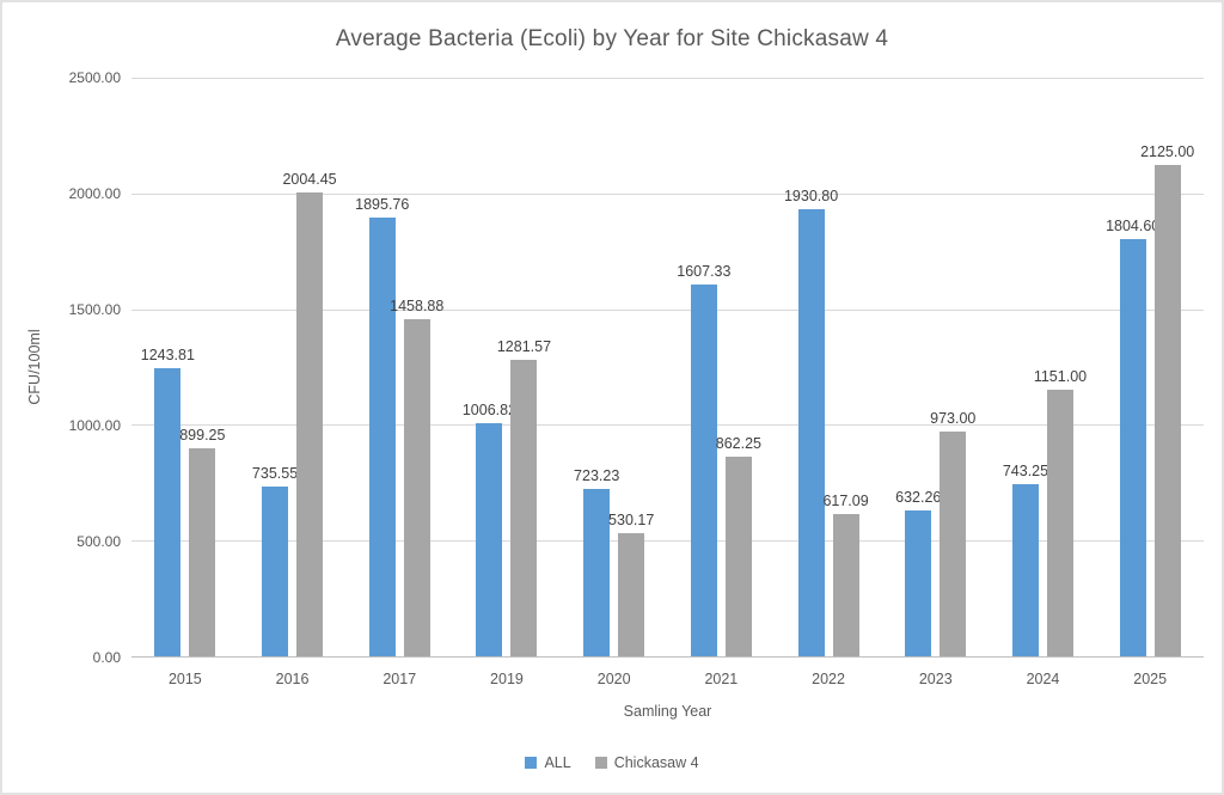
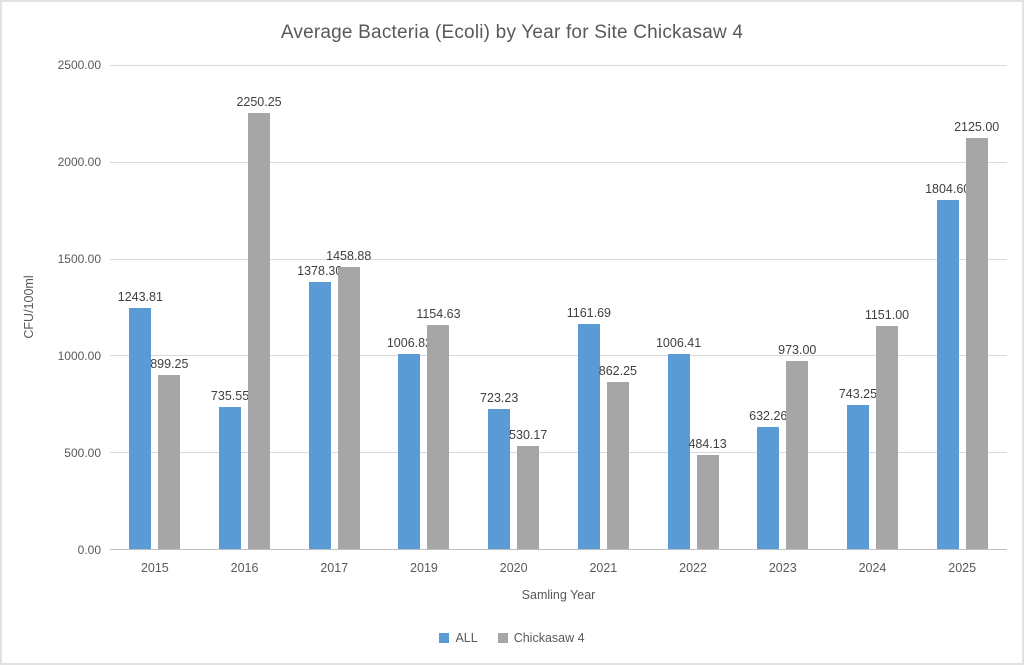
Chickasaw 4/2016: 2004.45 -> 2250.25
ALL/2017: 1895.76 -> 1378.30
Chickasaw 4/2019: 1281.57 -> 1154.63
ALL/2021: 1607.33 -> 1161.69
ALL/2022: 1930.80 -> 1006.41
Chickasaw 4/2022: 617.09 -> 484.13
